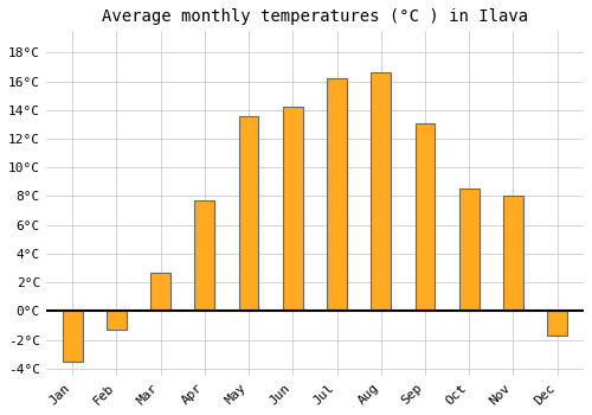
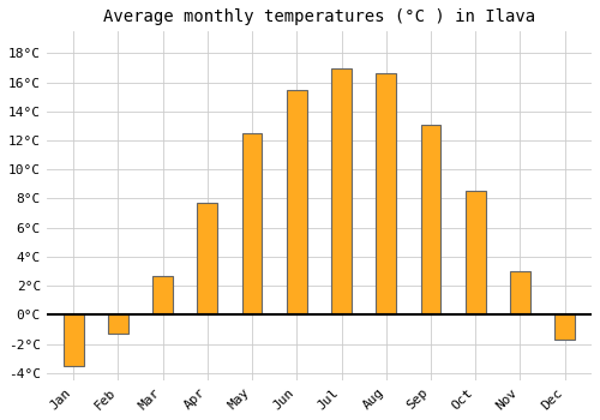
May: 13.6°C -> 12.5°C
Jun: 14.2°C -> 15.5°C
Jul: 16.2°C -> 17.0°C
Nov: 8.0°C -> 3.0°C
